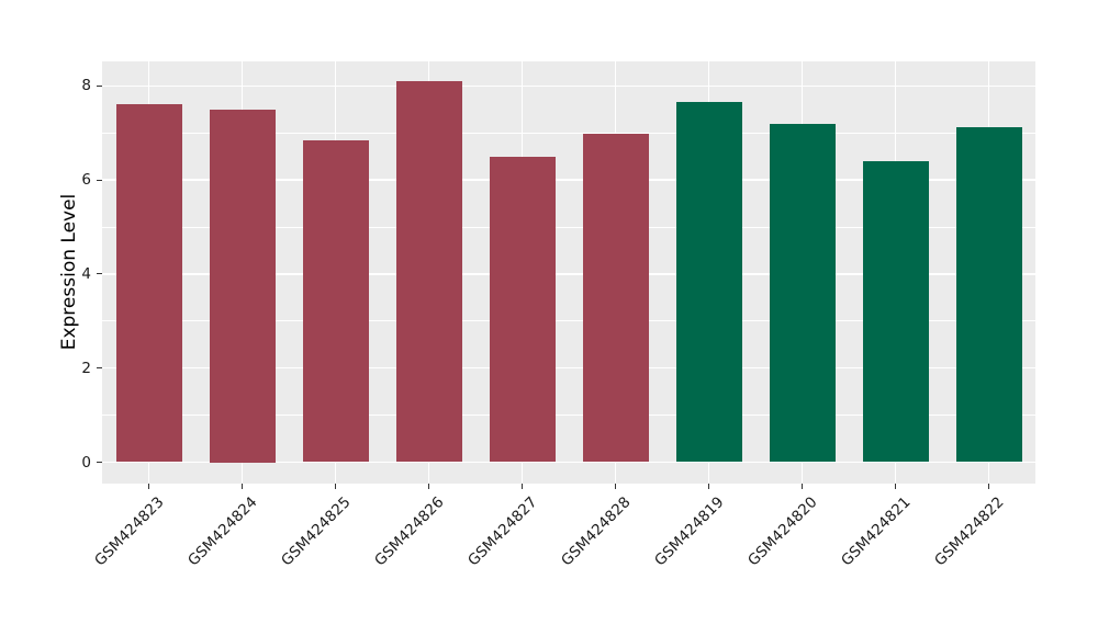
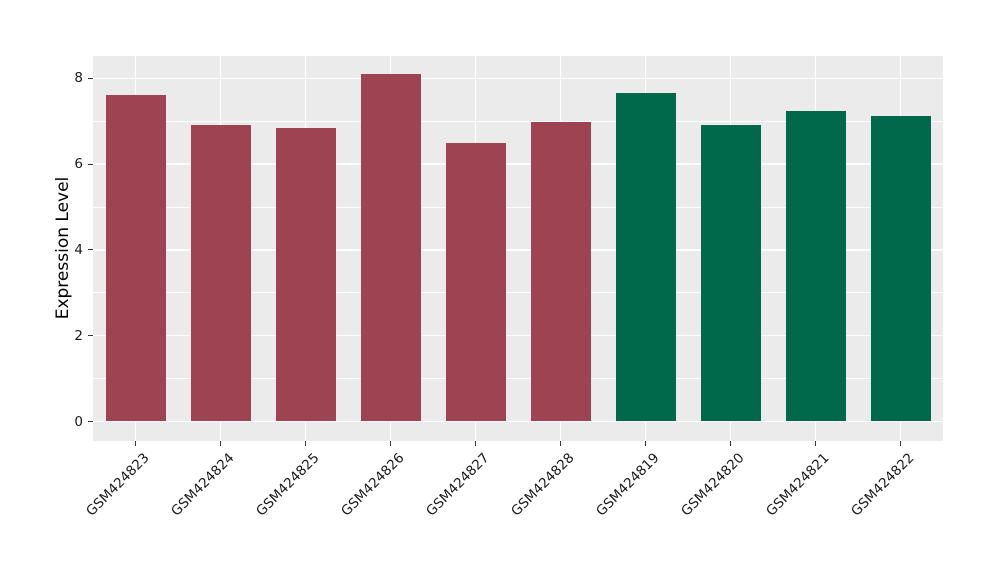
GSM424824: 7.5 -> 6.9
GSM424820: 7.2 -> 6.9
GSM424821: 6.4 -> 7.2
